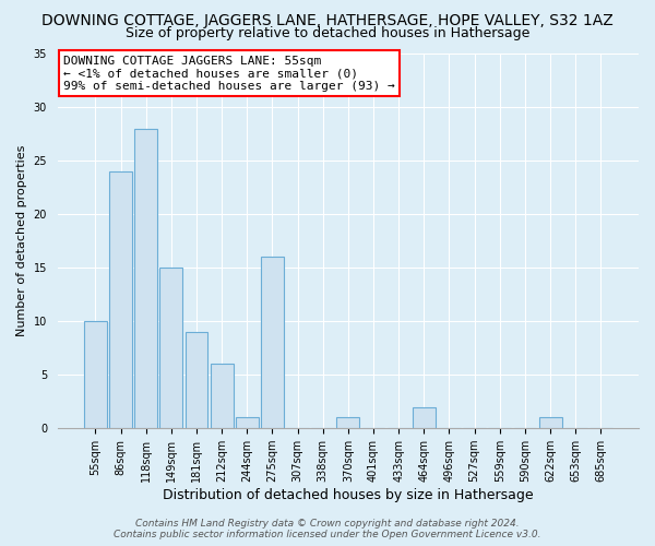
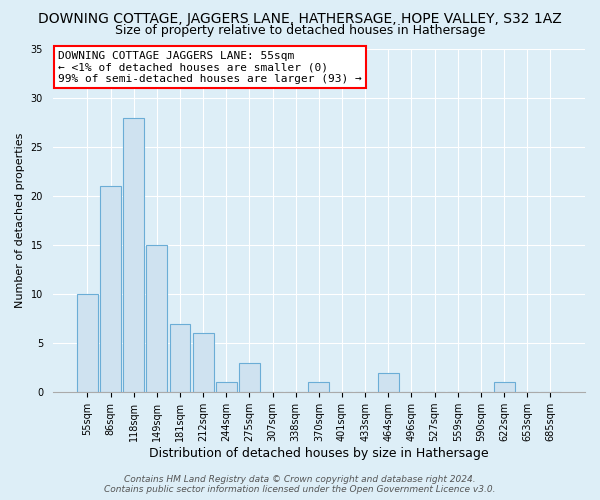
86sqm: 24 -> 21
181sqm: 9 -> 7
275sqm: 16 -> 3
